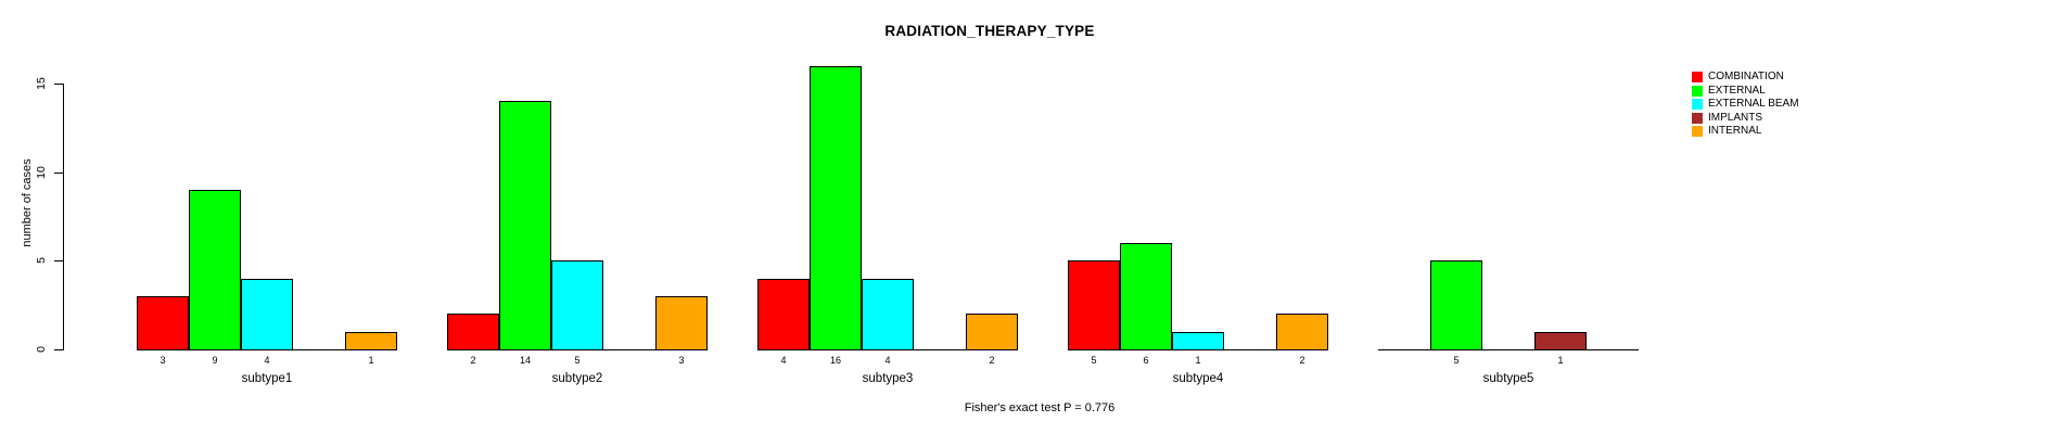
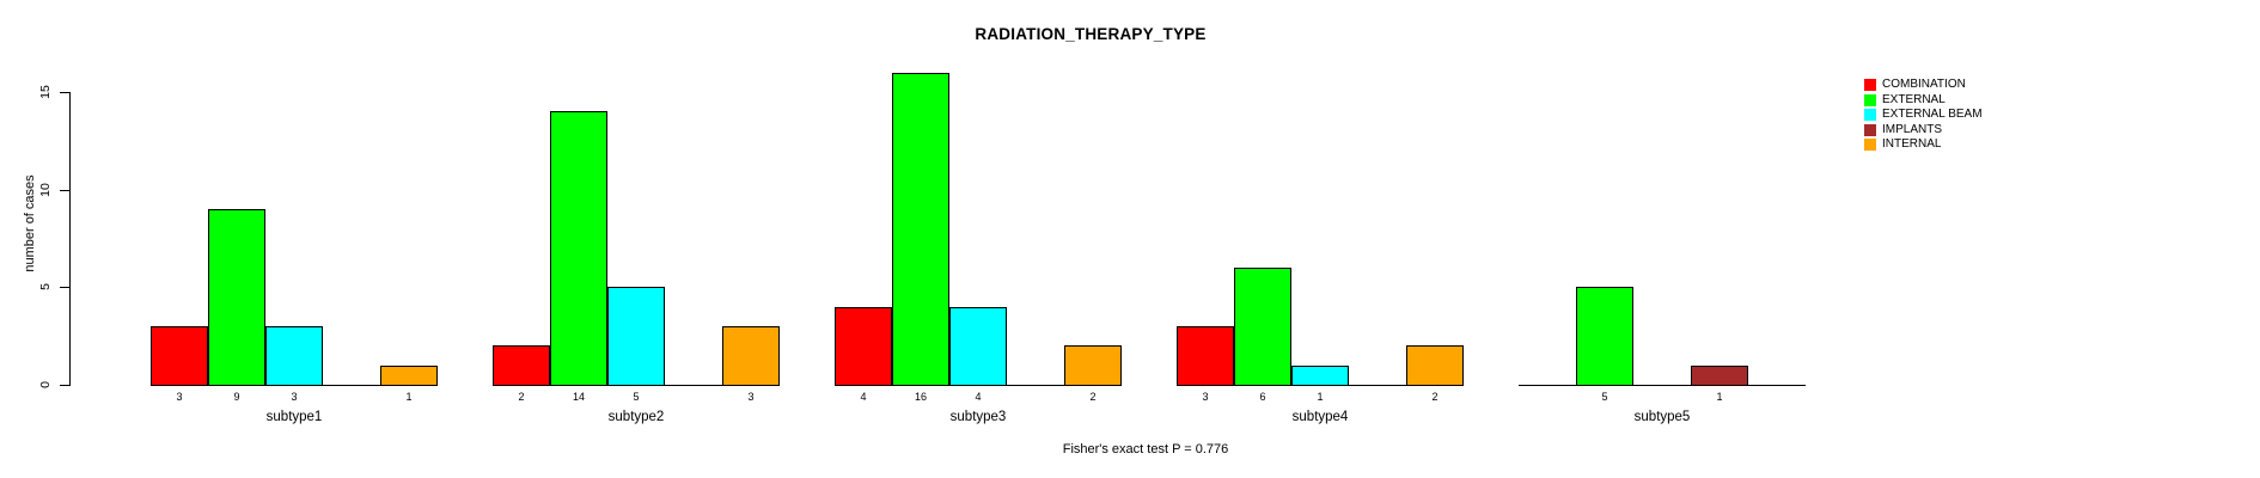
EXTERNAL BEAM/subtype1: 4 -> 3
COMBINATION/subtype4: 5 -> 3
